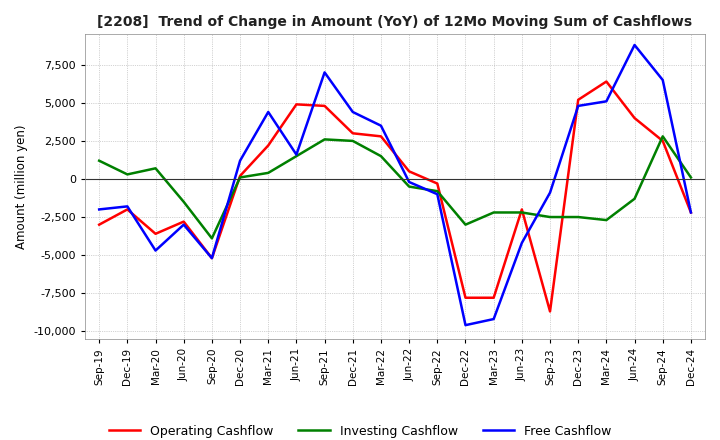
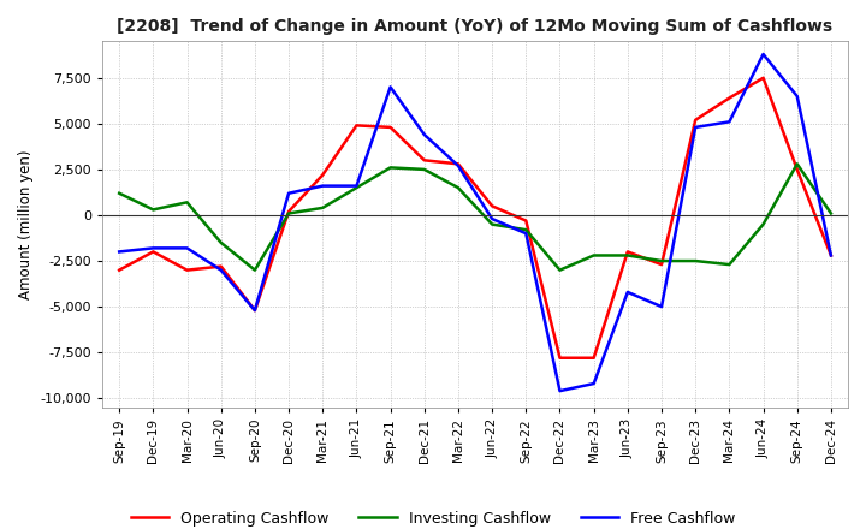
Operating Cashflow/Mar-20: -3,600 -> -3,000
Free Cashflow/Mar-20: -4,700 -> -1,800
Investing Cashflow/Sep-20: -3,900 -> -3,000
Free Cashflow/Mar-21: 4,400 -> 1,600
Free Cashflow/Mar-22: 3,500 -> 2,700
Operating Cashflow/Sep-23: -8,700 -> -2,700
Free Cashflow/Sep-23: -900 -> -5,000
Operating Cashflow/Jun-24: 4,000 -> 7,500
Investing Cashflow/Jun-24: -1,300 -> -500
